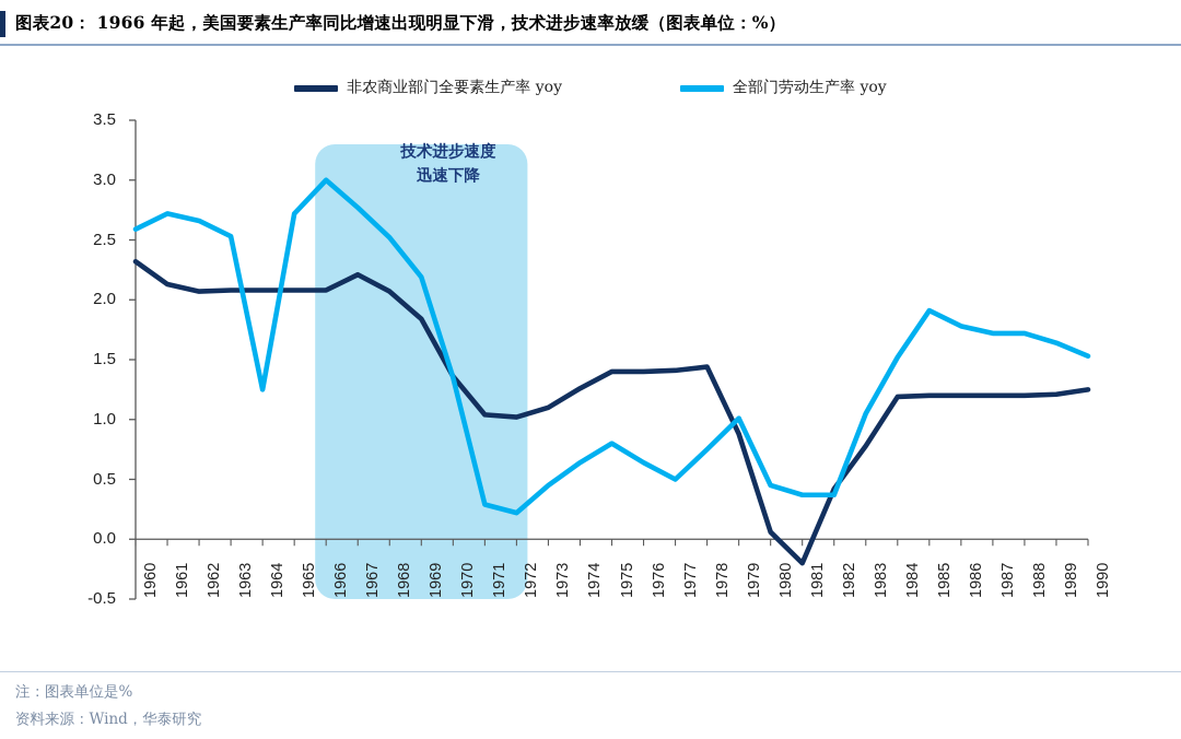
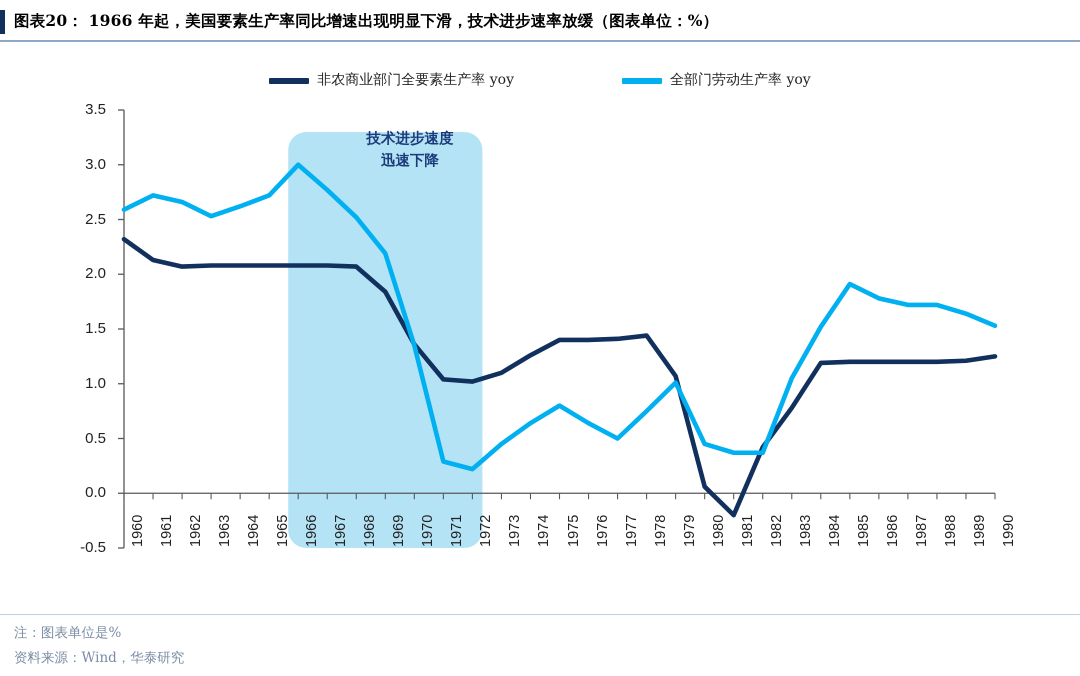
全部门劳动生产率 yoy/1964: 1.25 -> 2.62
非农商业部门全要素生产率 yoy/1967: 2.21 -> 2.08
非农商业部门全要素生产率 yoy/1979: 0.88 -> 1.07
